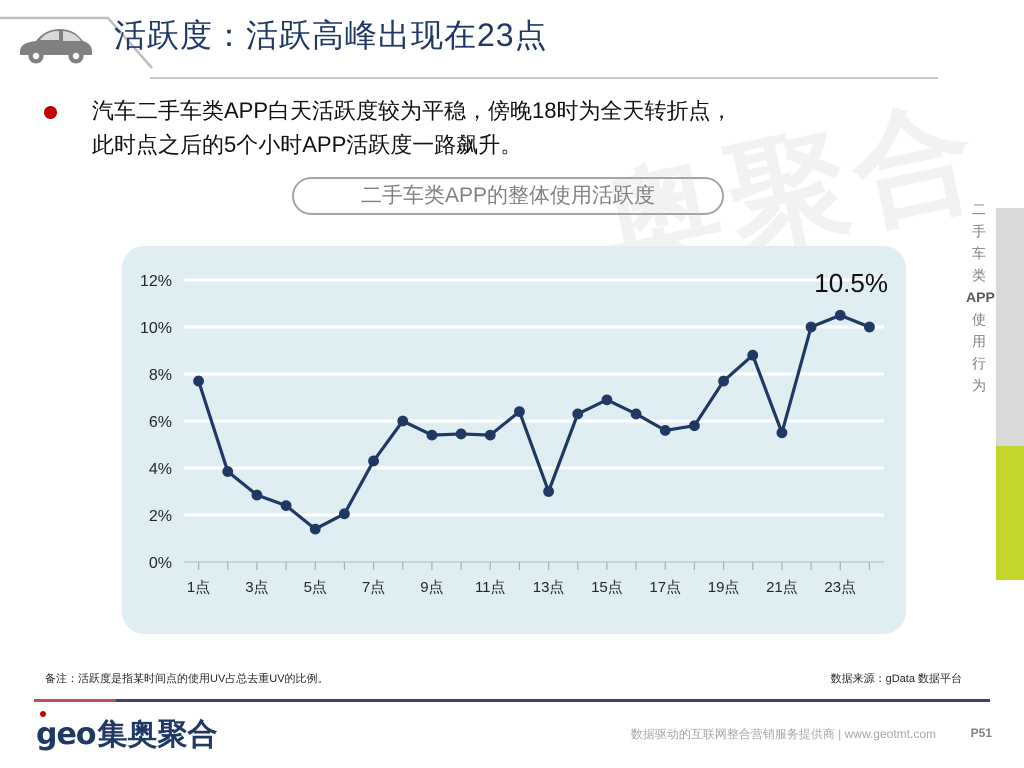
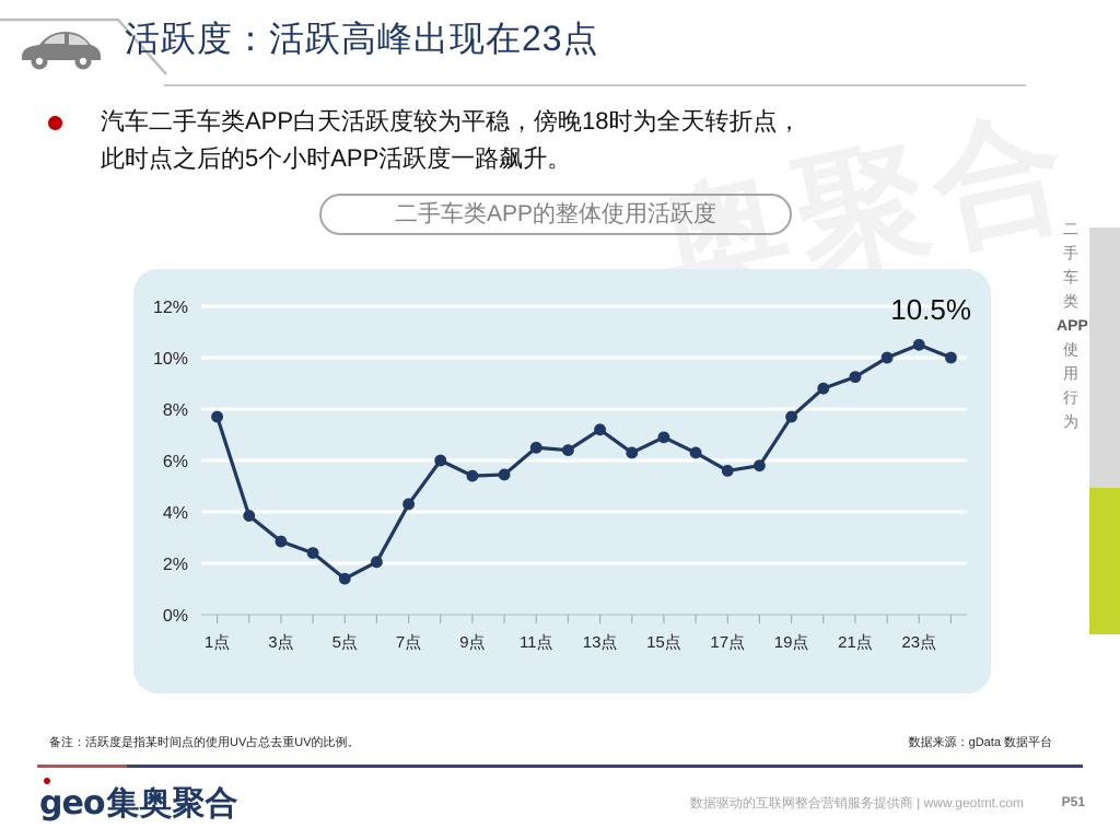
11点: 5.4% -> 6.5%
13点: 3.0% -> 7.2%
21点: 5.5% -> 9.2%
